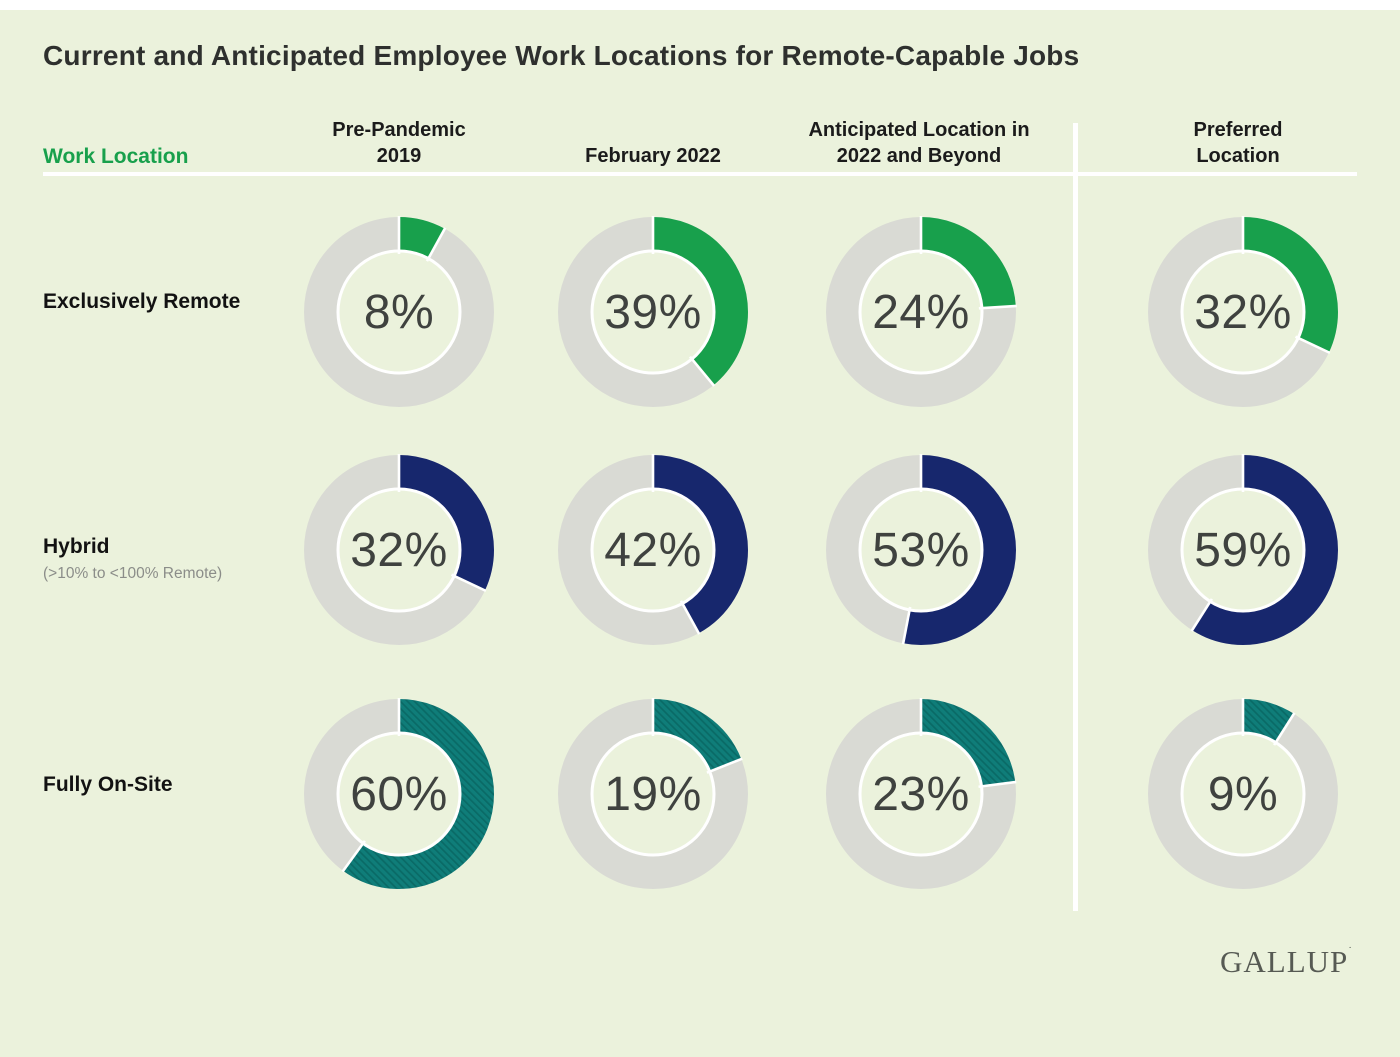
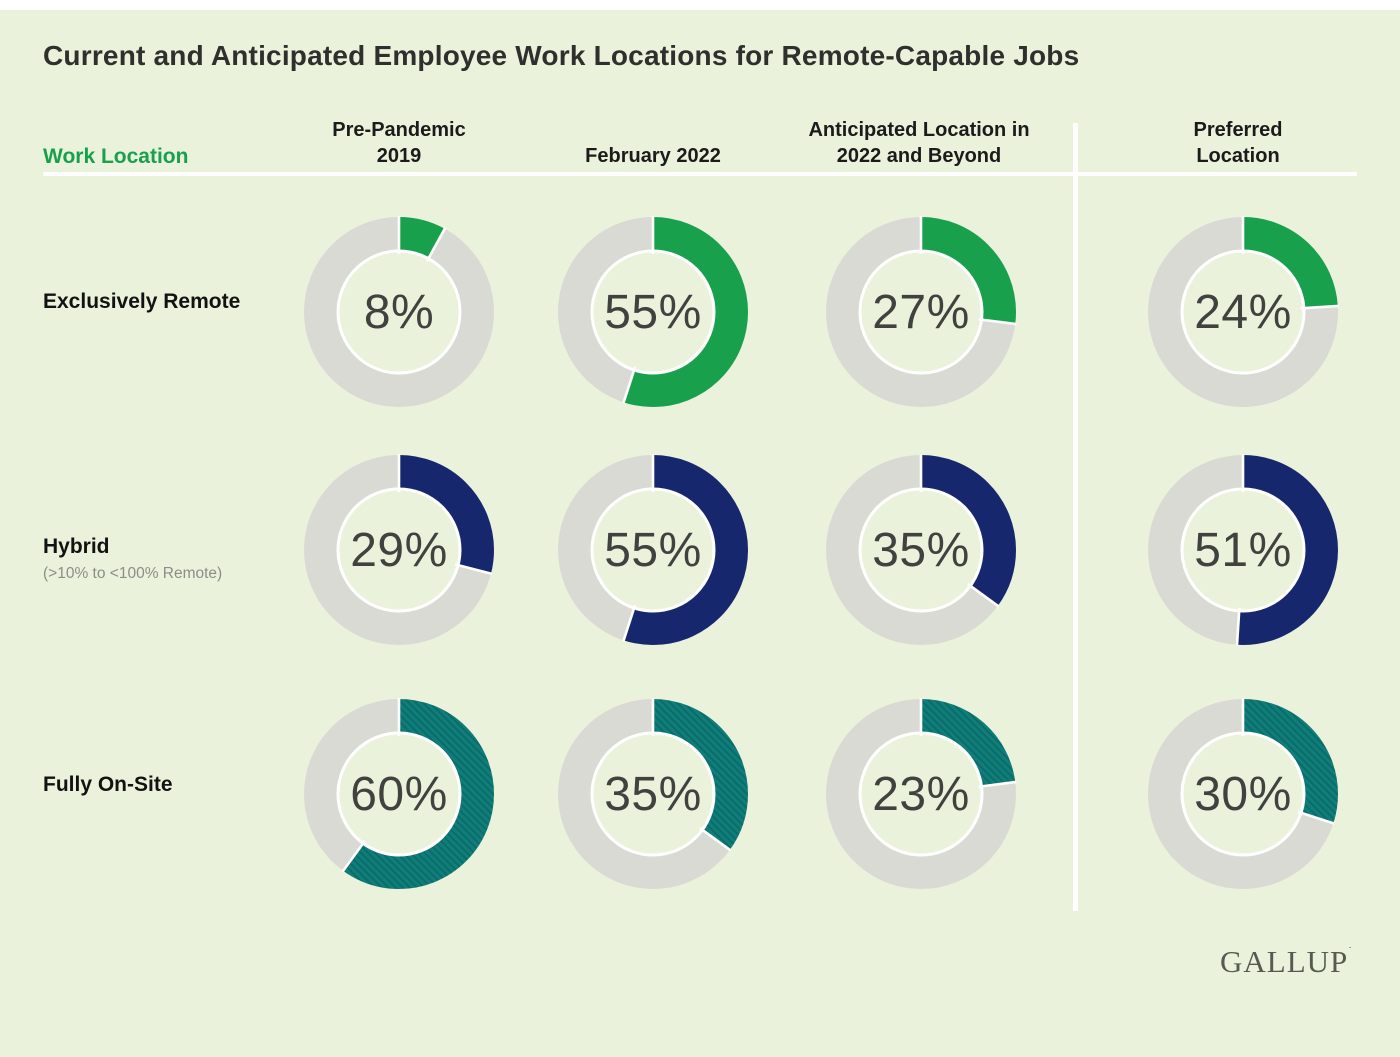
Hybrid (>10% to <100% Remote)/Pre-Pandemic 2019: 32% -> 29%
Exclusively Remote/February 2022: 39% -> 55%
Hybrid (>10% to <100% Remote)/February 2022: 42% -> 55%
Fully On-Site/February 2022: 19% -> 35%
Exclusively Remote/Anticipated Location in 2022 and Beyond: 24% -> 27%
Hybrid (>10% to <100% Remote)/Anticipated Location in 2022 and Beyond: 53% -> 35%
Exclusively Remote/Preferred Location: 32% -> 24%
Hybrid (>10% to <100% Remote)/Preferred Location: 59% -> 51%
Fully On-Site/Preferred Location: 9% -> 30%
